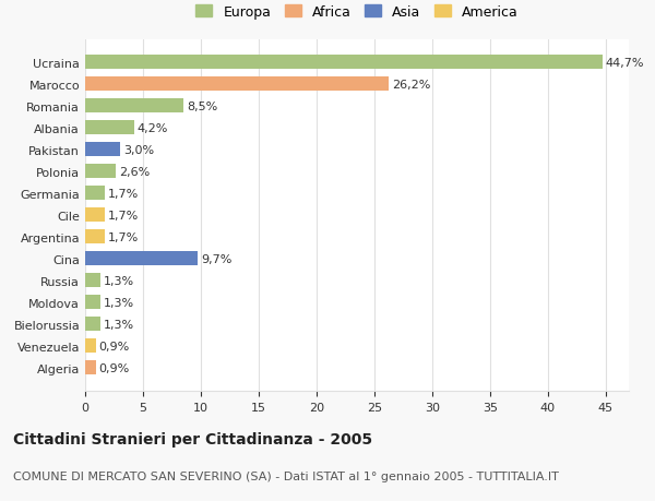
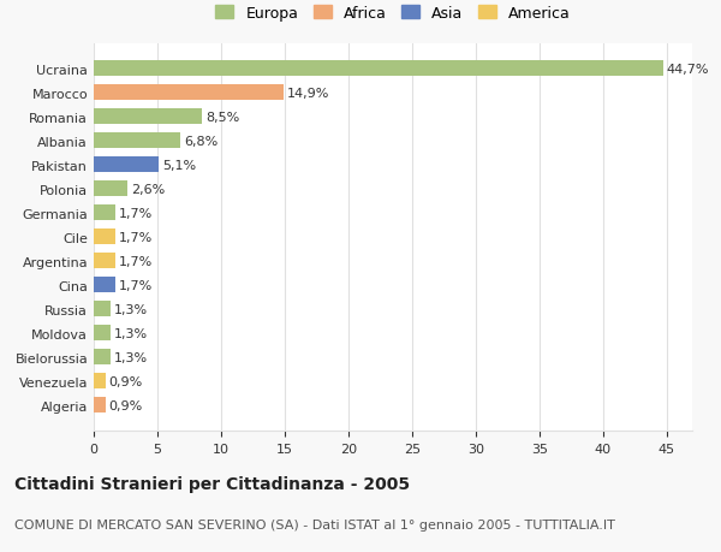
Marocco: 26,2% -> 14,9%
Albania: 4,2% -> 6,8%
Pakistan: 3,0% -> 5,1%
Cina: 9,7% -> 1,7%
